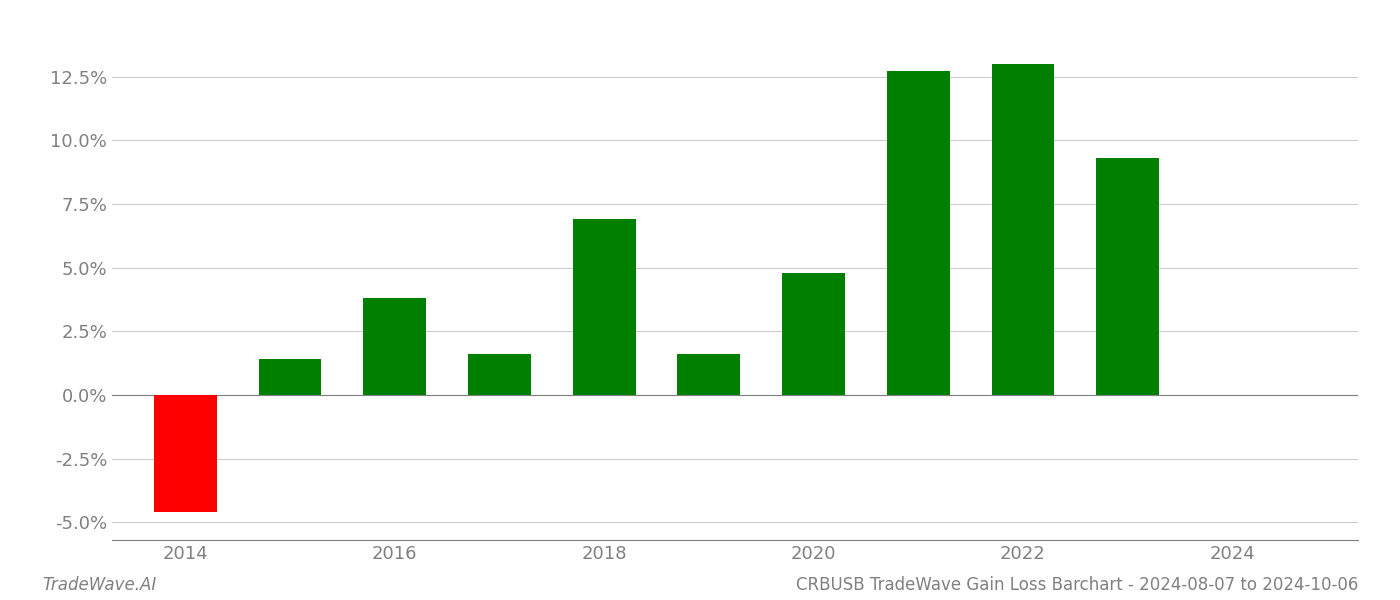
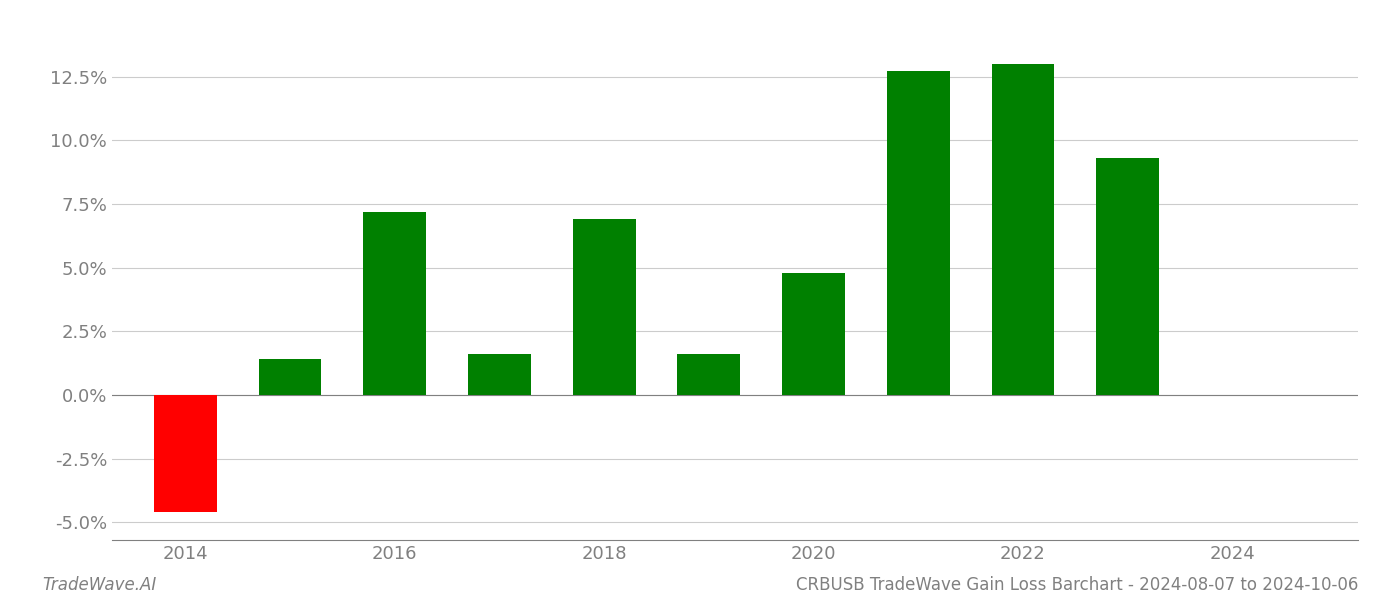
2016: 3.8% -> 7.2%
